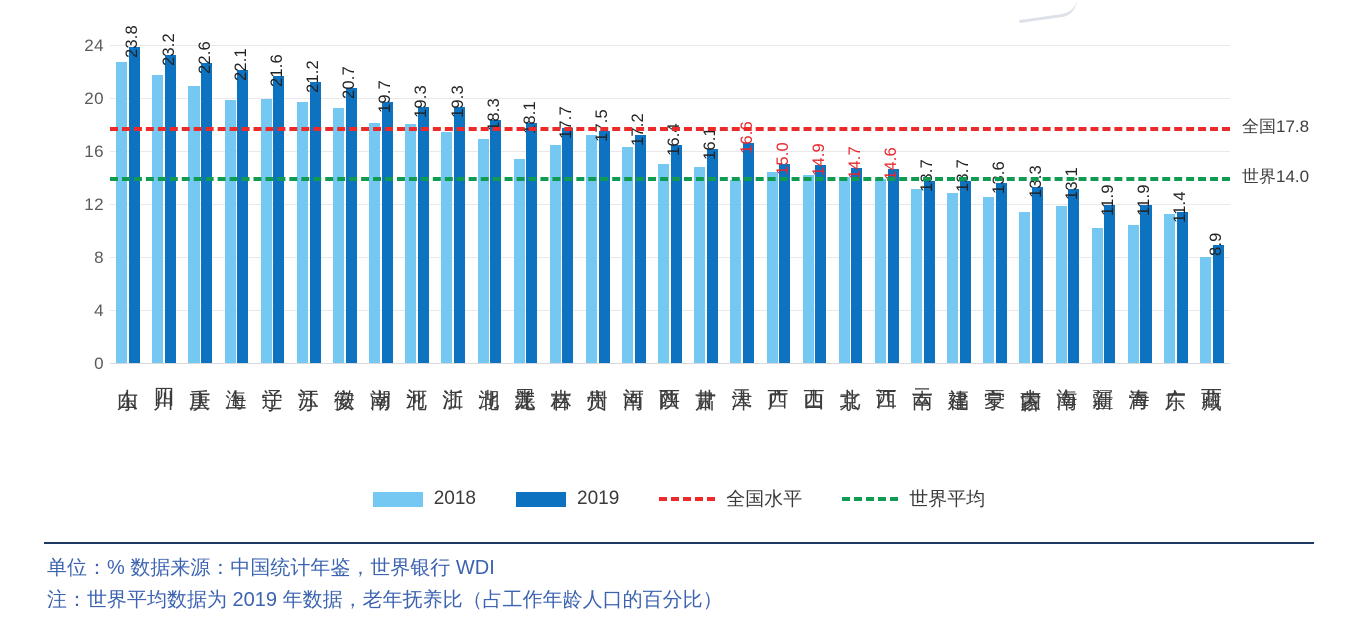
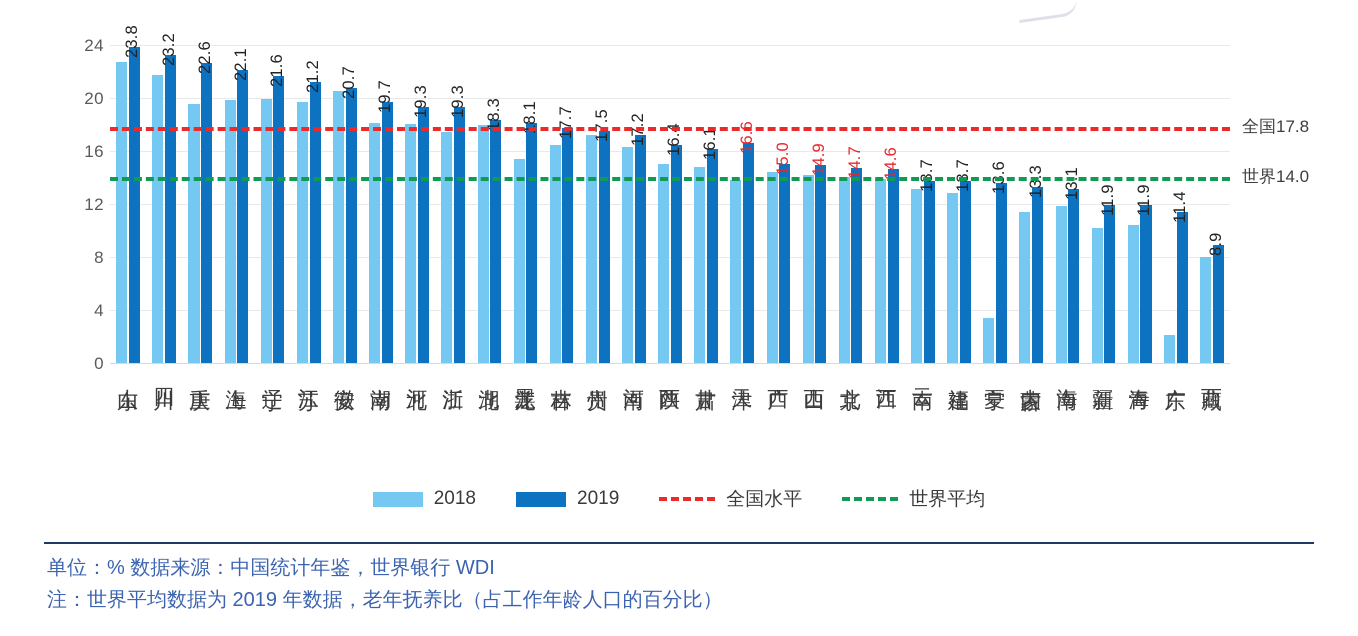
2018/重庆: 20.9 -> 19.5
2018/安徽: 19.2 -> 20.5
2018/湖北: 16.9 -> 17.9
2018/宁夏: 12.5 -> 3.4
2018/广东: 11.2 -> 2.1
